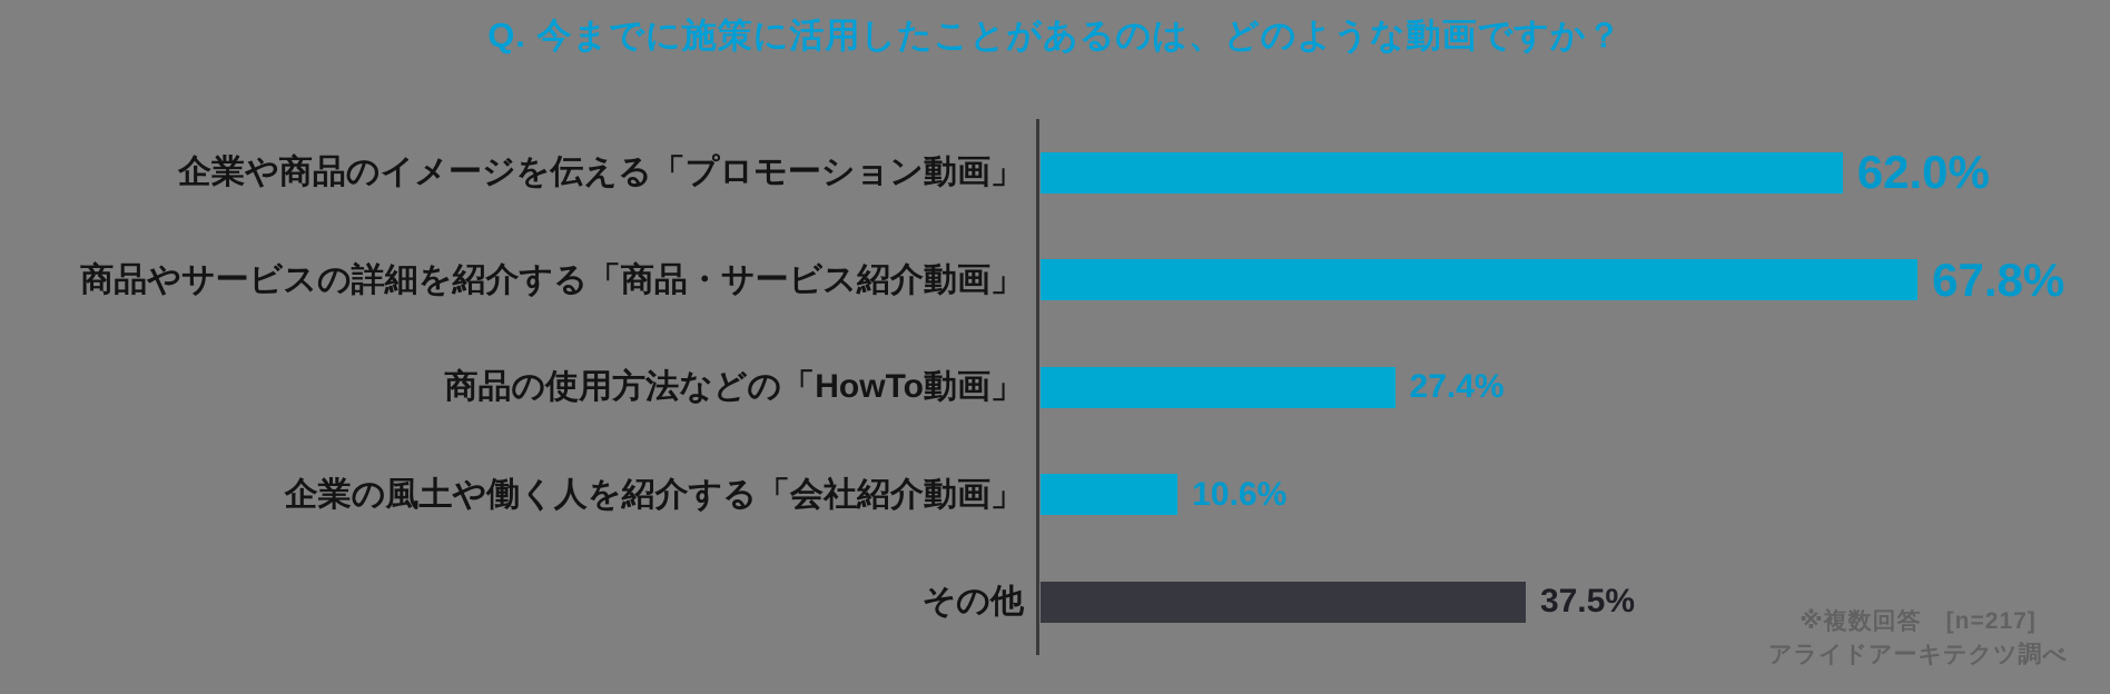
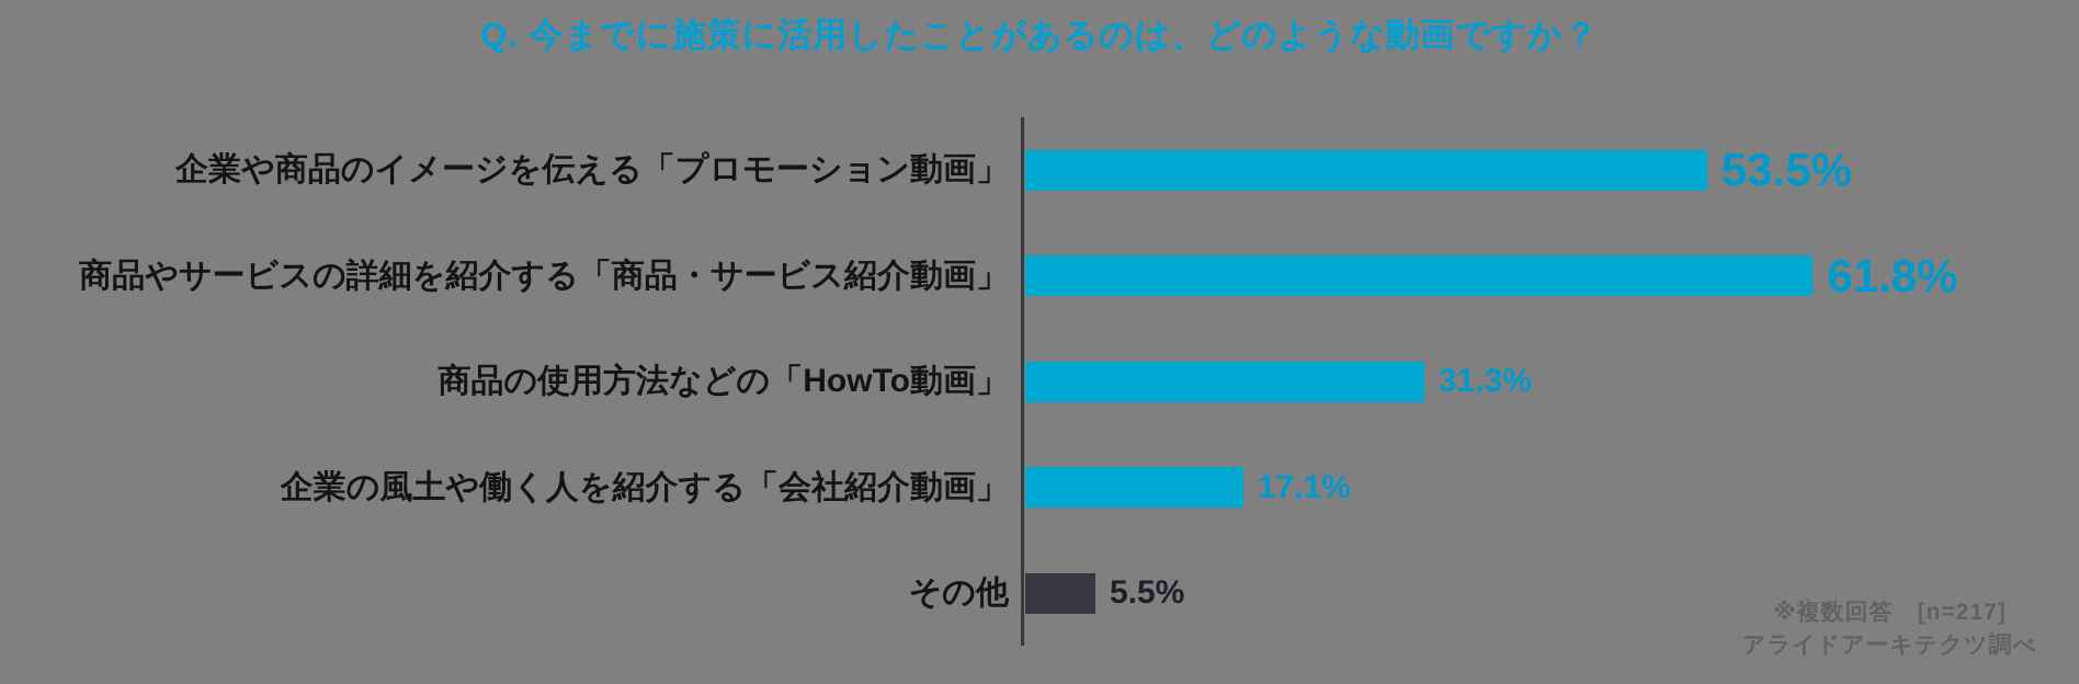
企業や商品のイメージを伝える「プロモーション動画」: 62.0% -> 53.5%
商品やサービスの詳細を紹介する「商品・サービス紹介動画」: 67.8% -> 61.8%
商品の使用方法などの「HowTo動画」: 27.4% -> 31.3%
企業の風土や働く人を紹介する「会社紹介動画」: 10.6% -> 17.1%
その他: 37.5% -> 5.5%
